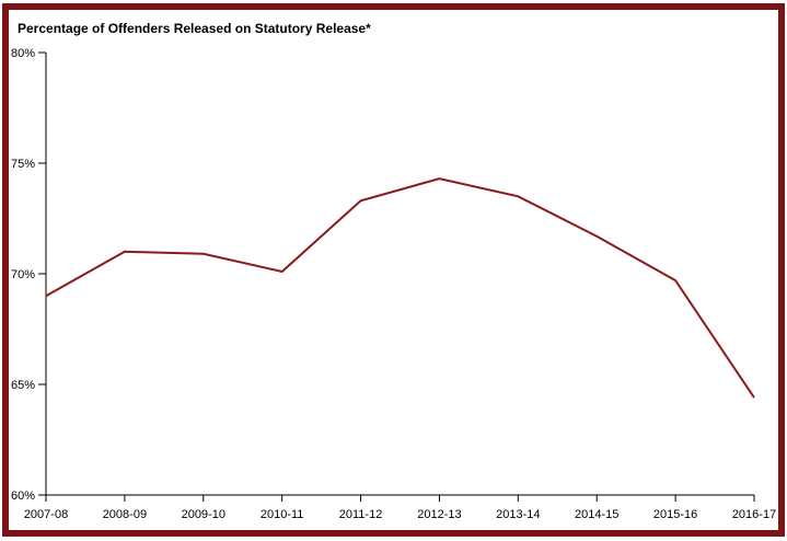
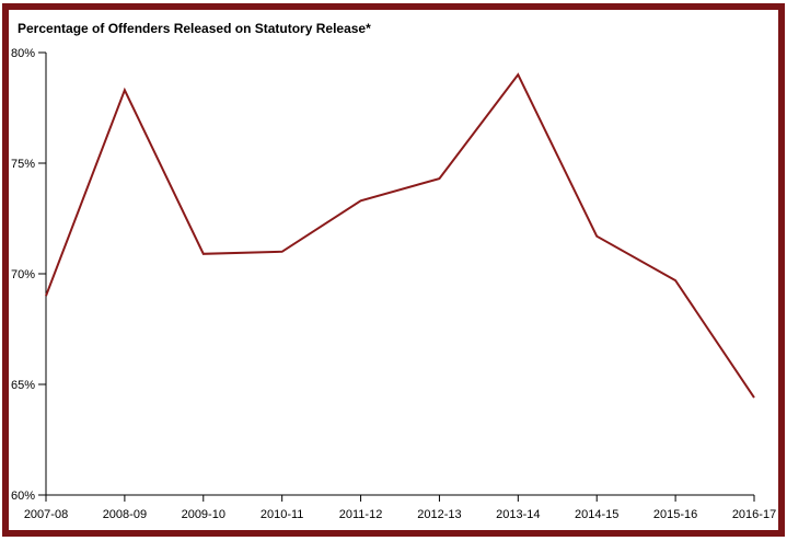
2008-09: 71.0% -> 78.3%
2010-11: 70.1% -> 71.0%
2013-14: 73.5% -> 79.0%
